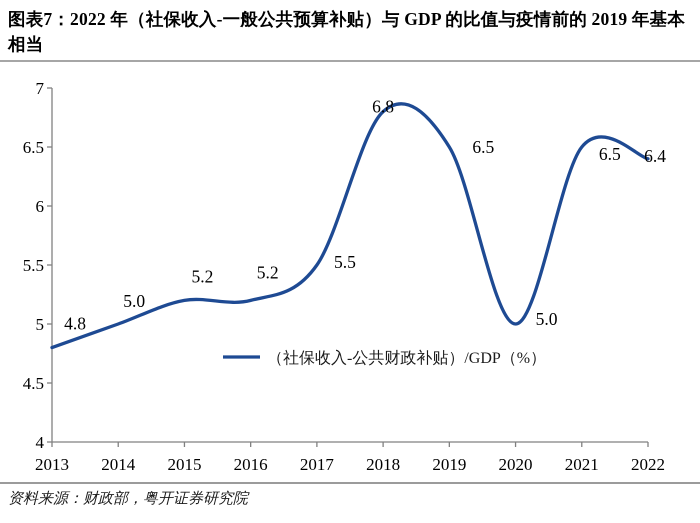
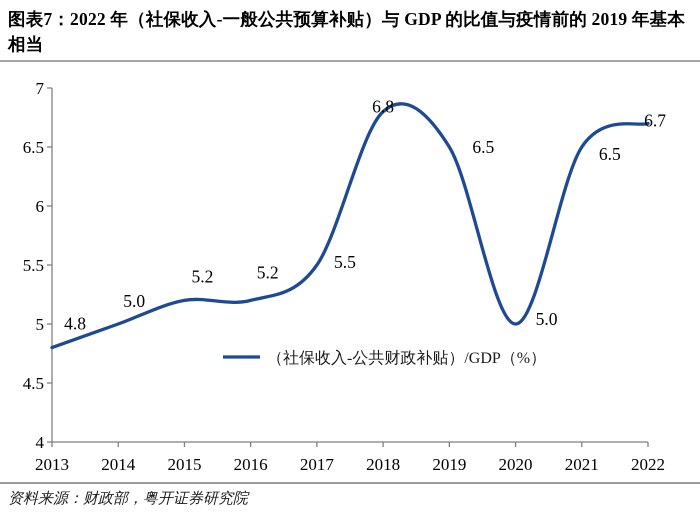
2022: 6.4 -> 6.7
